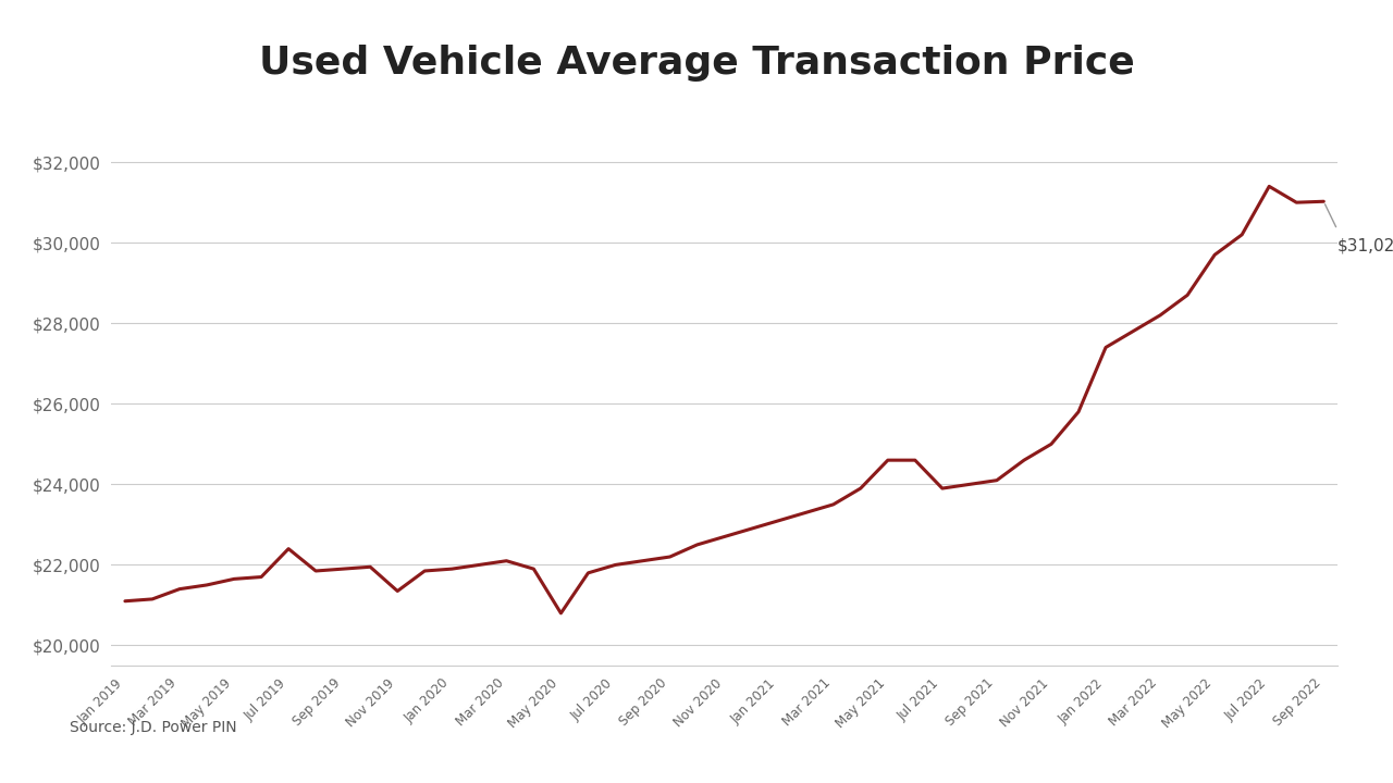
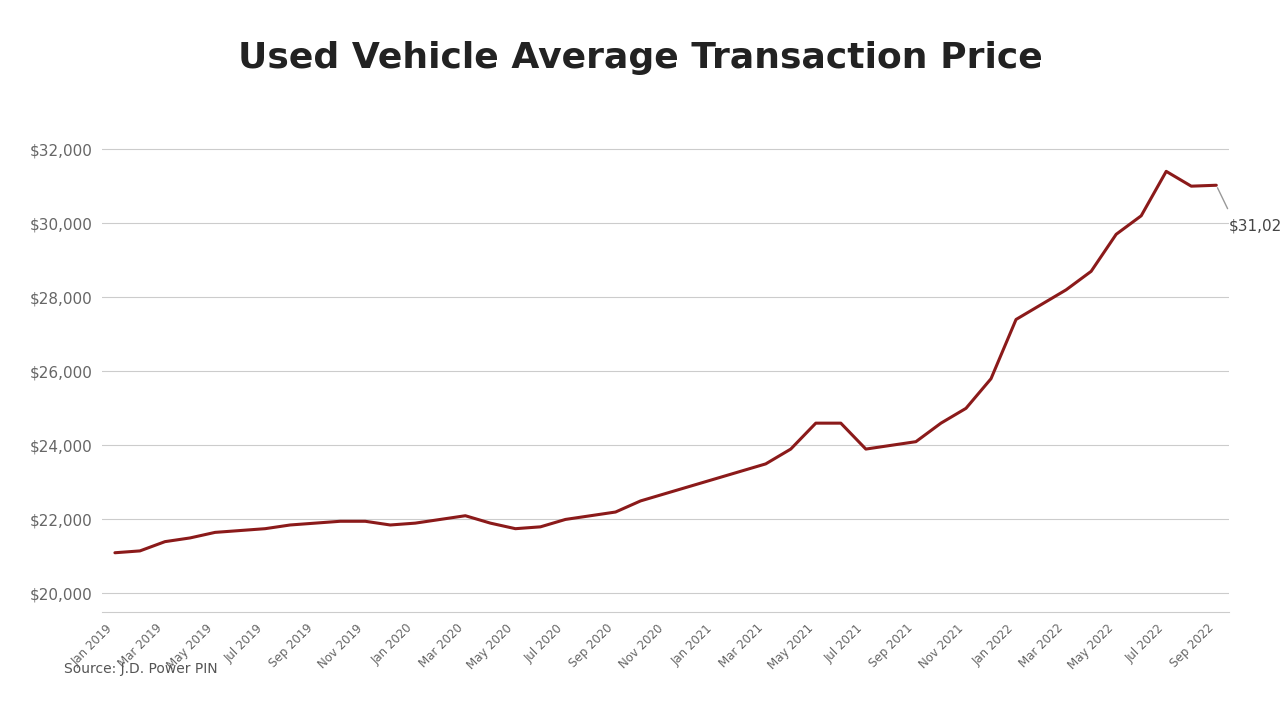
Jul 2019: $22,400 -> $21,750
Nov 2019: $21,350 -> $21,950
May 2020: $20,800 -> $21,750
